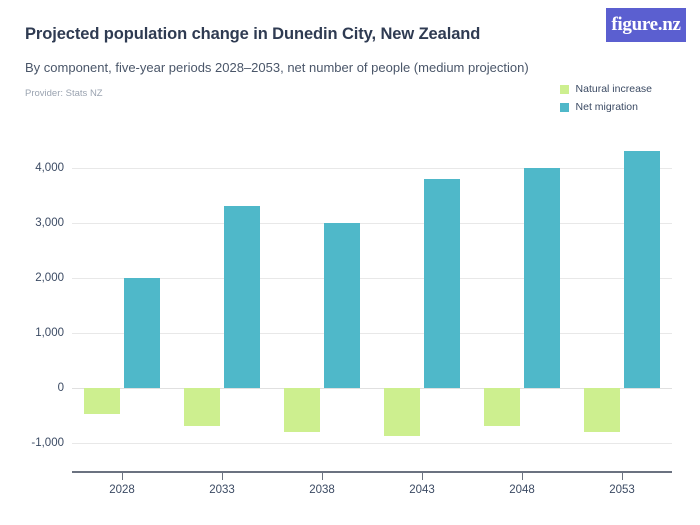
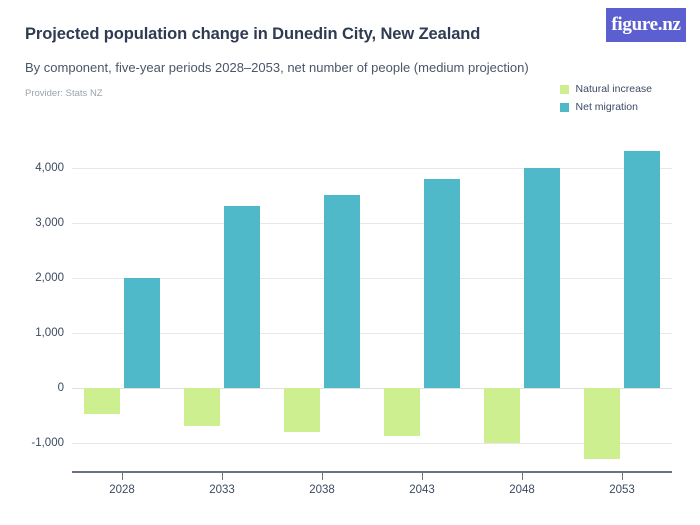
Net migration/2038: 3000 -> 3500
Natural increase/2048: -700 -> -1000
Natural increase/2053: -800 -> -1300
